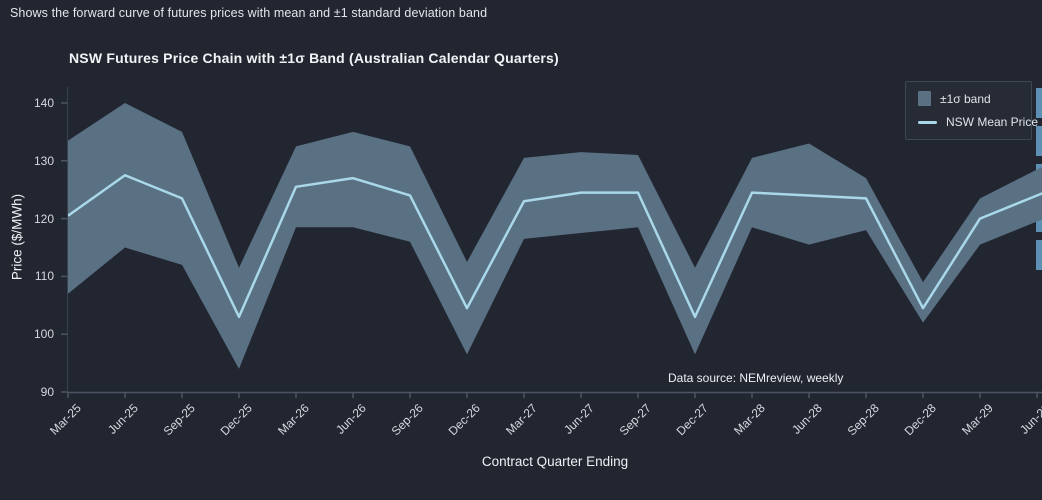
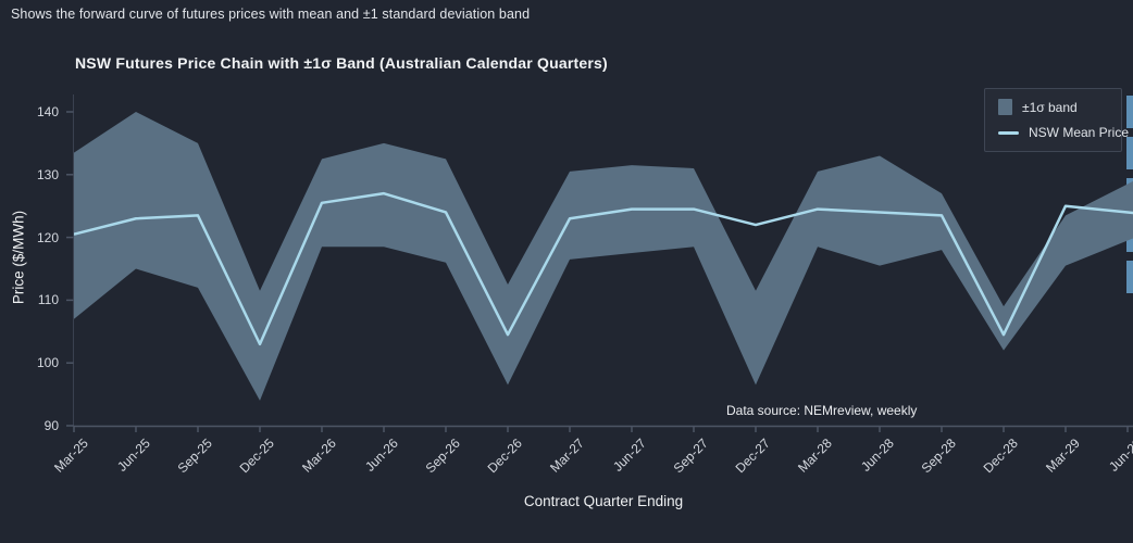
NSW Mean Price/Jun-25: 128 -> 123
NSW Mean Price/Dec-27: 103 -> 122
NSW Mean Price/Mar-29: 120 -> 125
